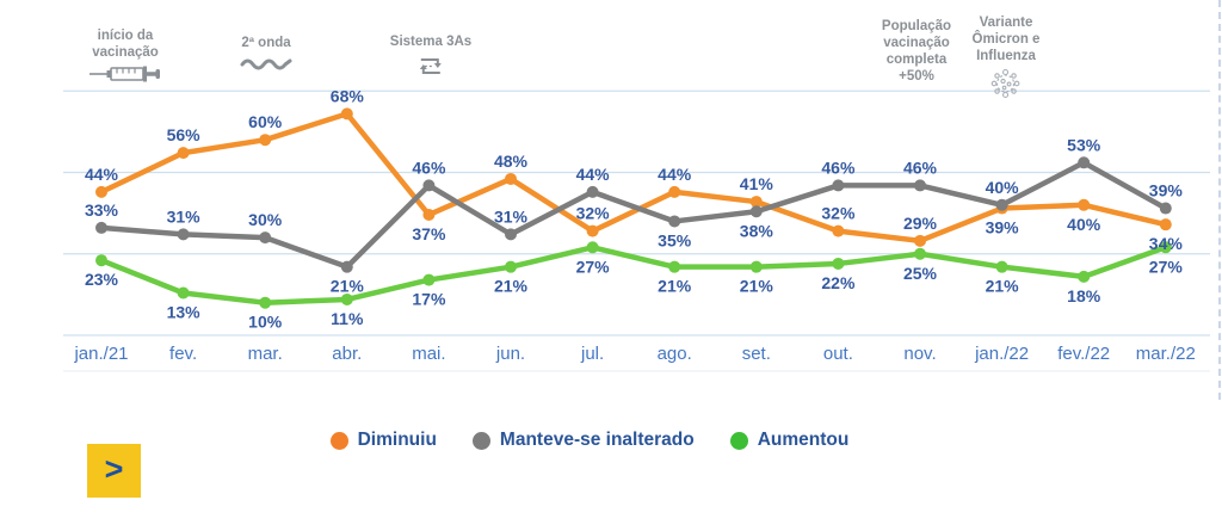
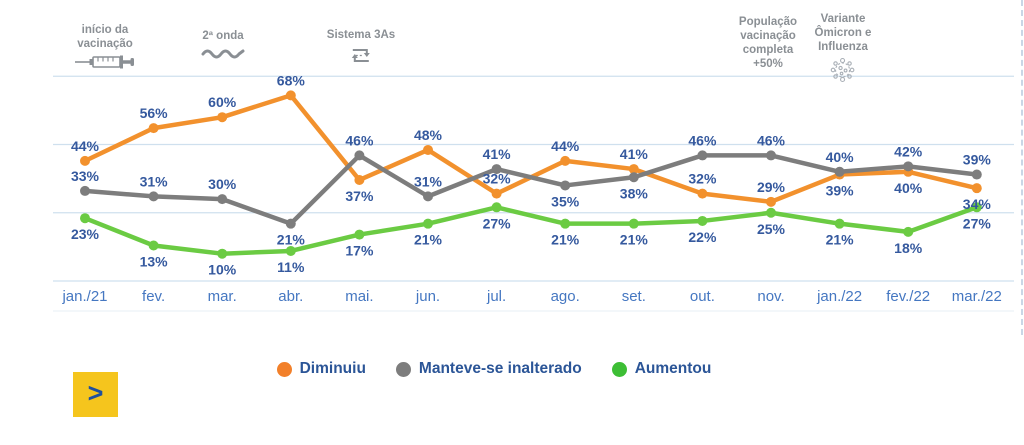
Manteve-se inalterado/jul.: 44% -> 41%
Manteve-se inalterado/fev./22: 53% -> 42%
